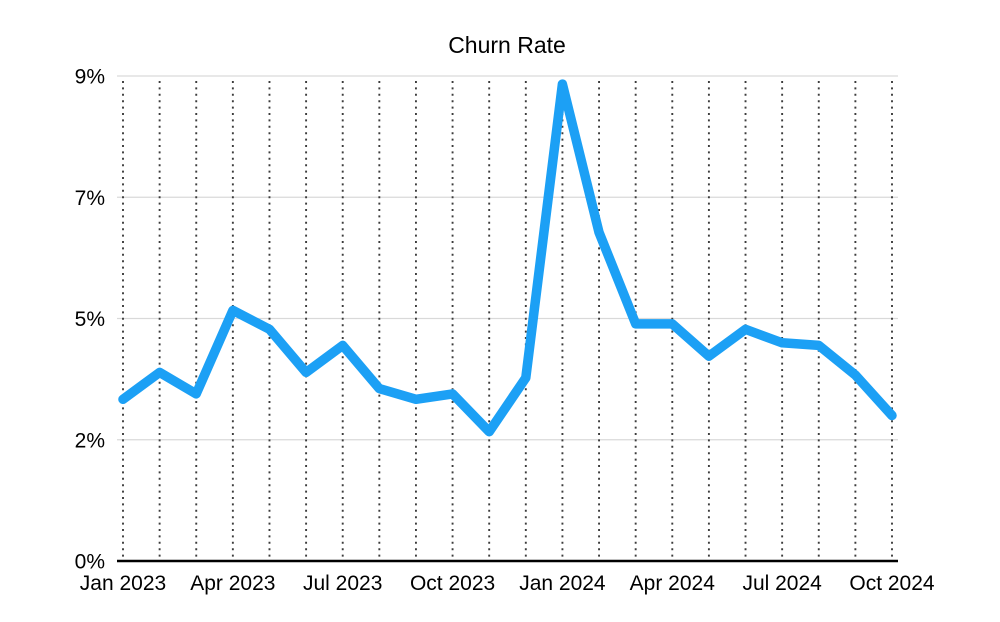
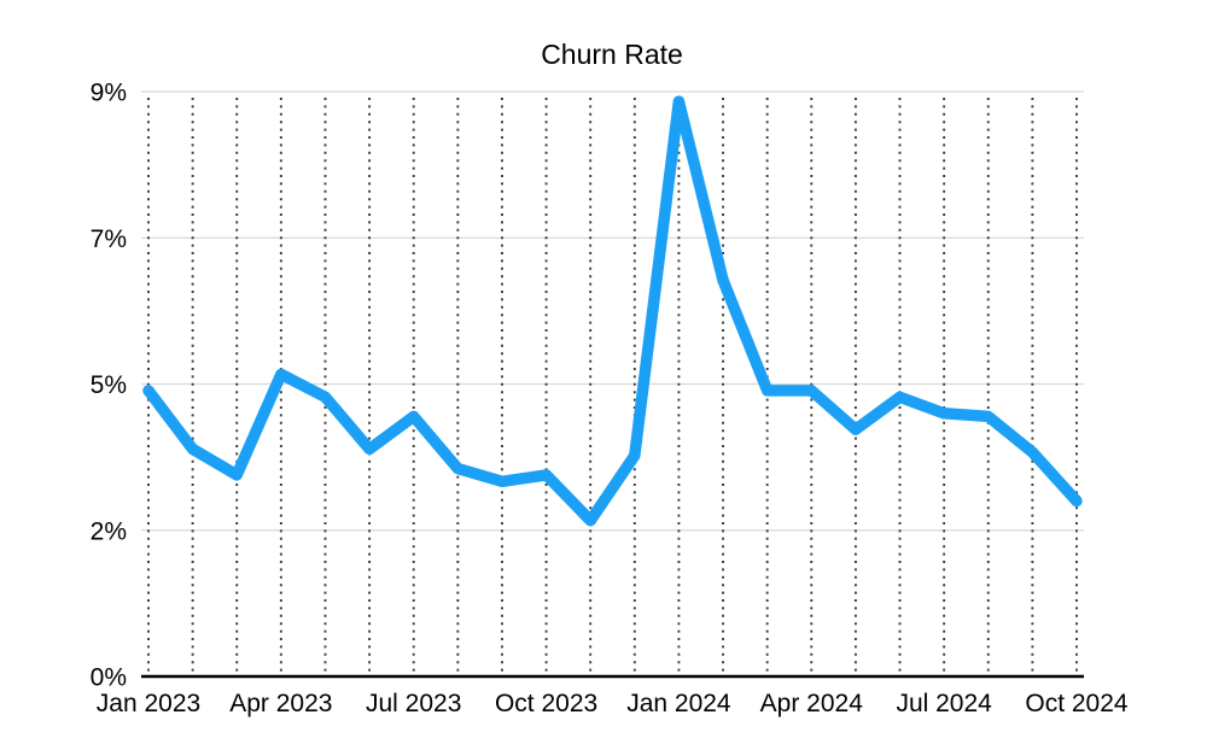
Jan 2023: 3.0% -> 4.4%
